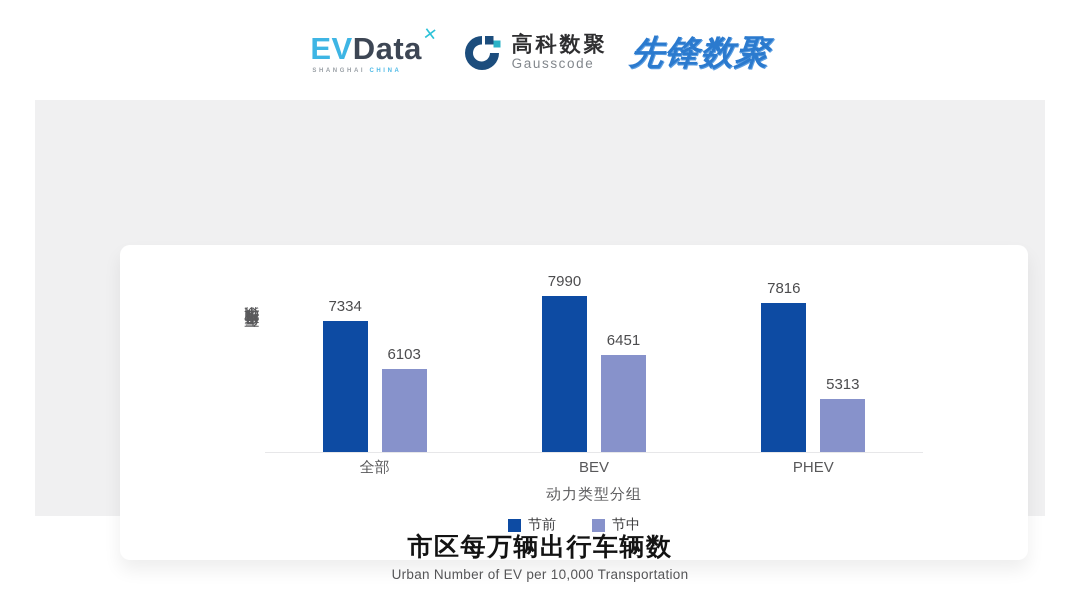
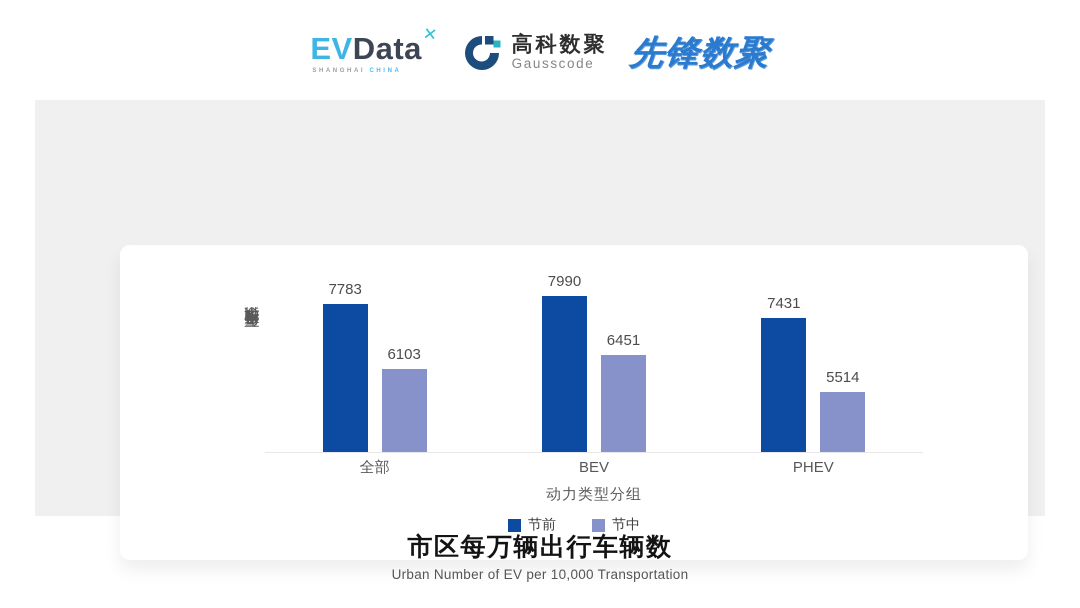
节前/全部: 7334 -> 7783
节前/PHEV: 7816 -> 7431
节中/PHEV: 5313 -> 5514
